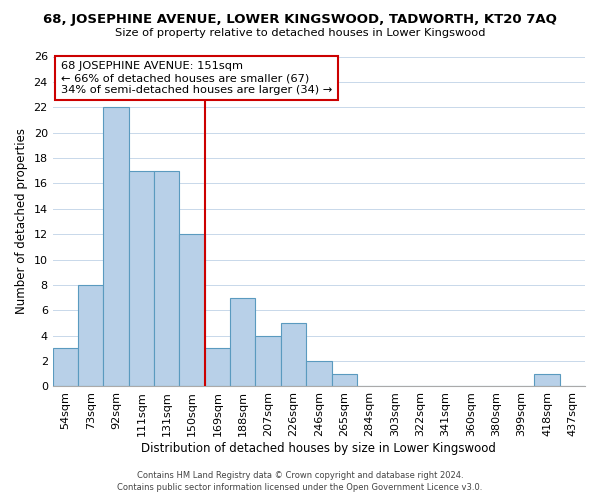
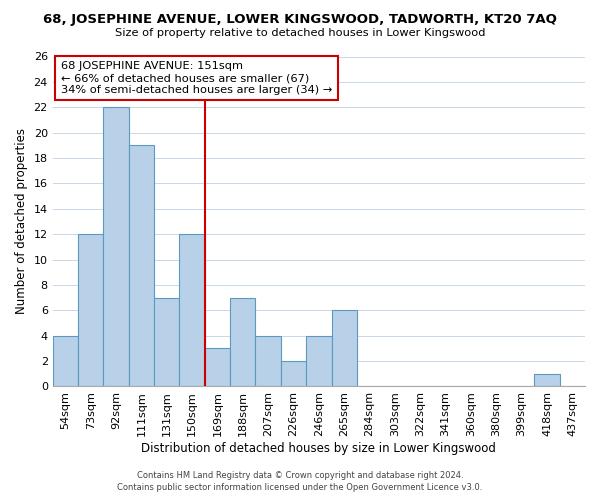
54sqm: 3 -> 4
73sqm: 8 -> 12
111sqm: 17 -> 19
131sqm: 17 -> 7
226sqm: 5 -> 2
246sqm: 2 -> 4
265sqm: 1 -> 6
